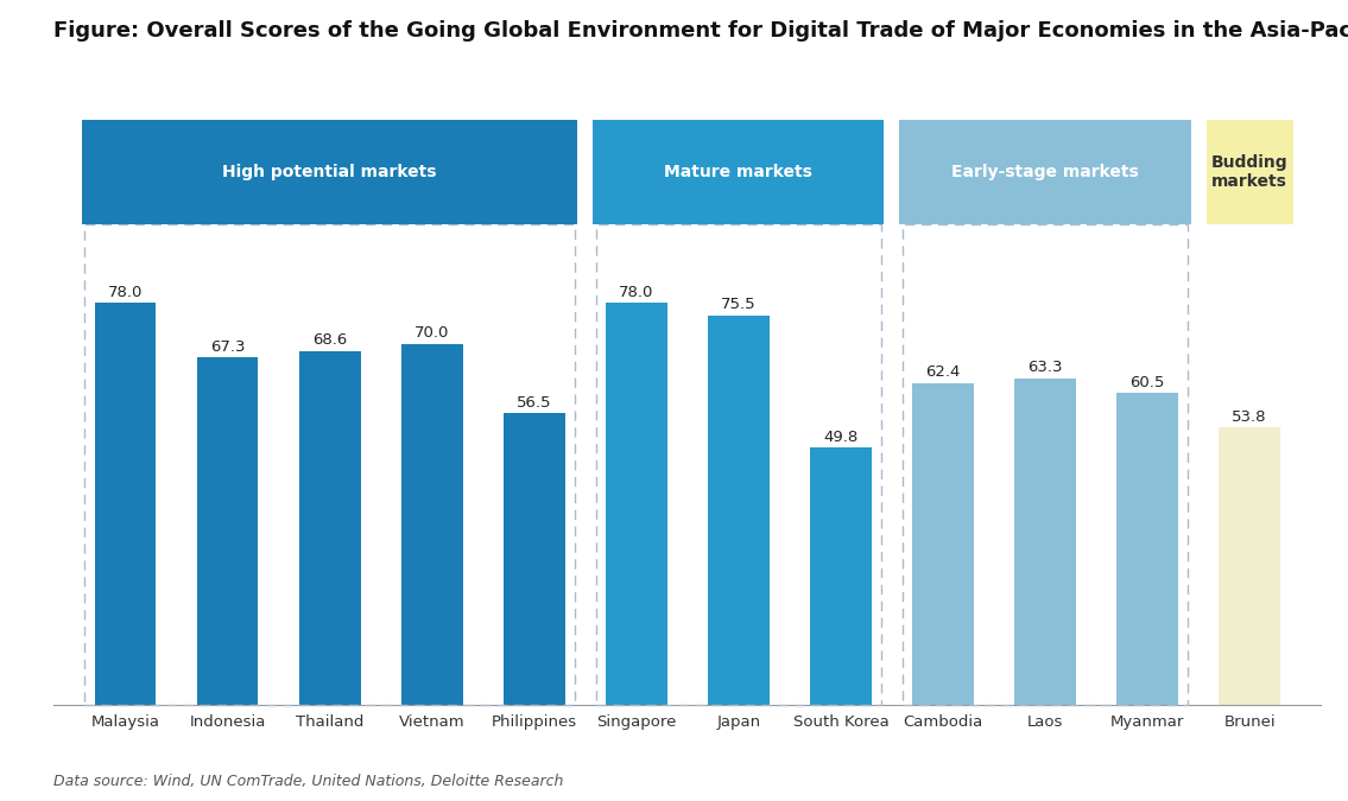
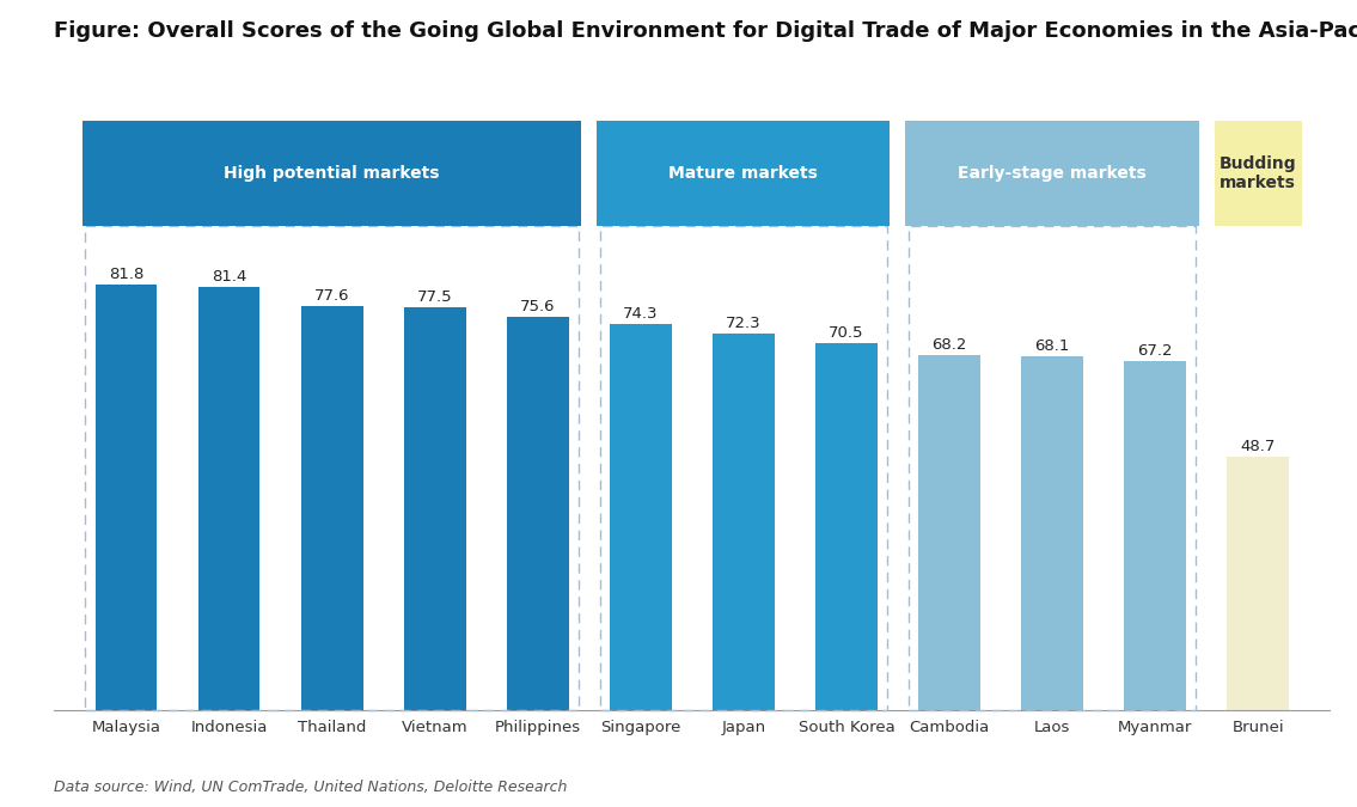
Malaysia: 78.0 -> 81.8
Indonesia: 67.3 -> 81.4
Thailand: 68.6 -> 77.6
Vietnam: 70.0 -> 77.5
Philippines: 56.5 -> 75.6
Singapore: 78.0 -> 74.3
Japan: 75.5 -> 72.3
South Korea: 49.8 -> 70.5
Cambodia: 62.4 -> 68.2
Laos: 63.3 -> 68.1
Myanmar: 60.5 -> 67.2
Brunei: 53.8 -> 48.7
